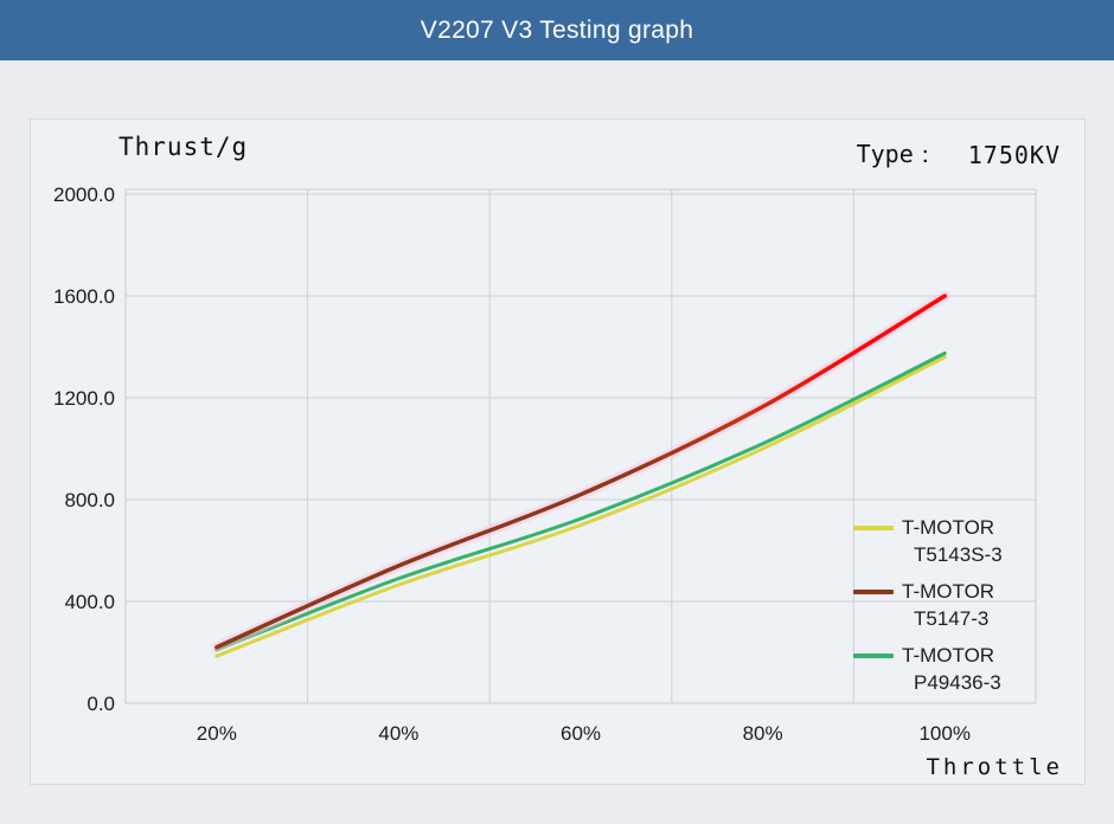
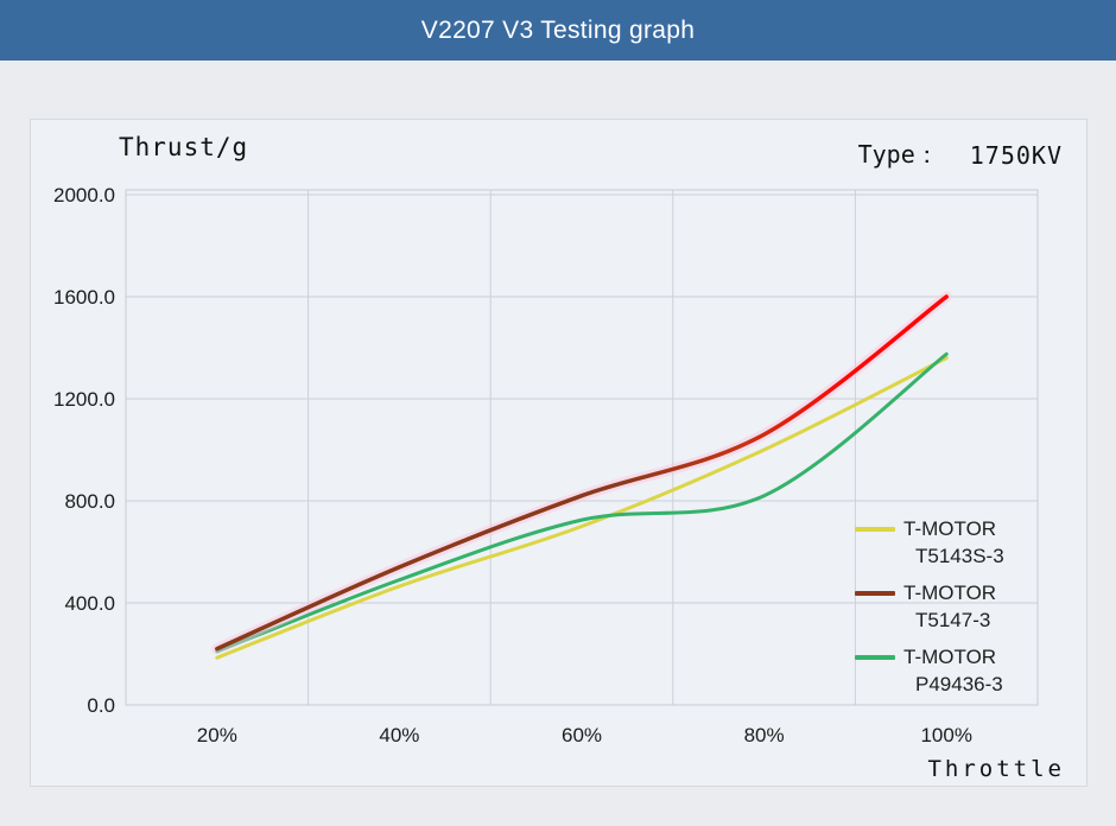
T-MOTOR T5147-3/80%: 1160 -> 1060
T-MOTOR P49436-3/80%: 1020 -> 820
